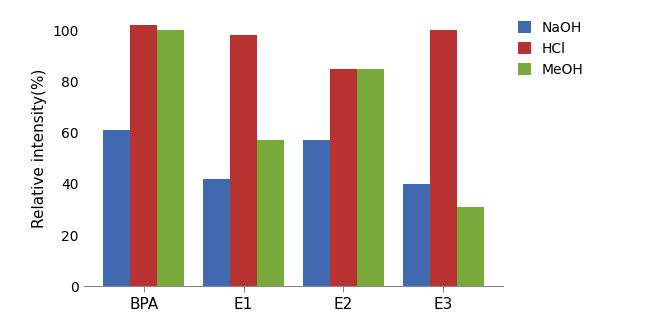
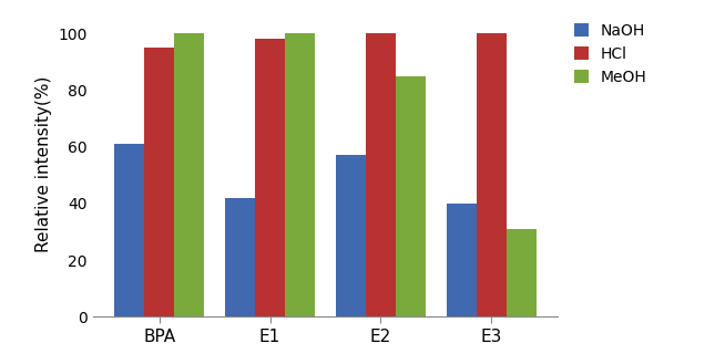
HCl/BPA: 102 -> 95
MeOH/E1: 57 -> 100
HCl/E2: 85 -> 100
